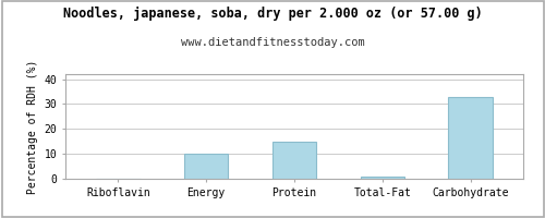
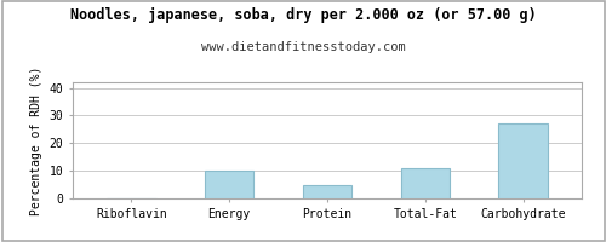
Protein: 15 -> 5
Total-Fat: 1 -> 11
Carbohydrate: 33 -> 27
